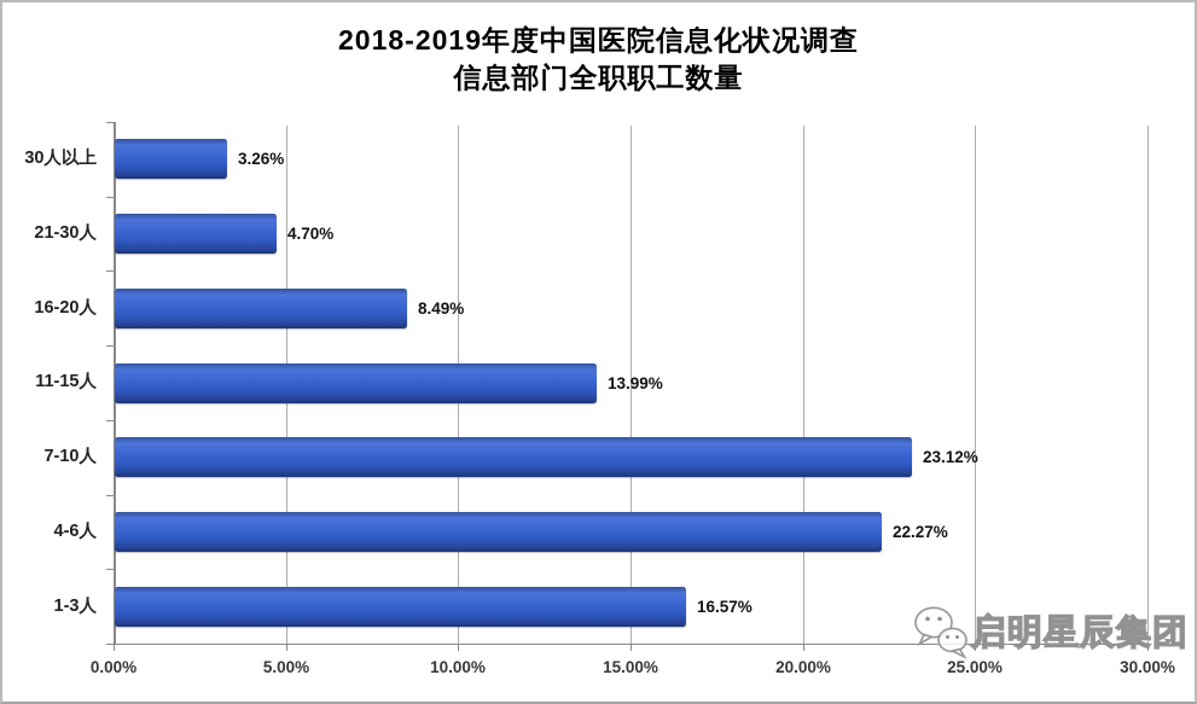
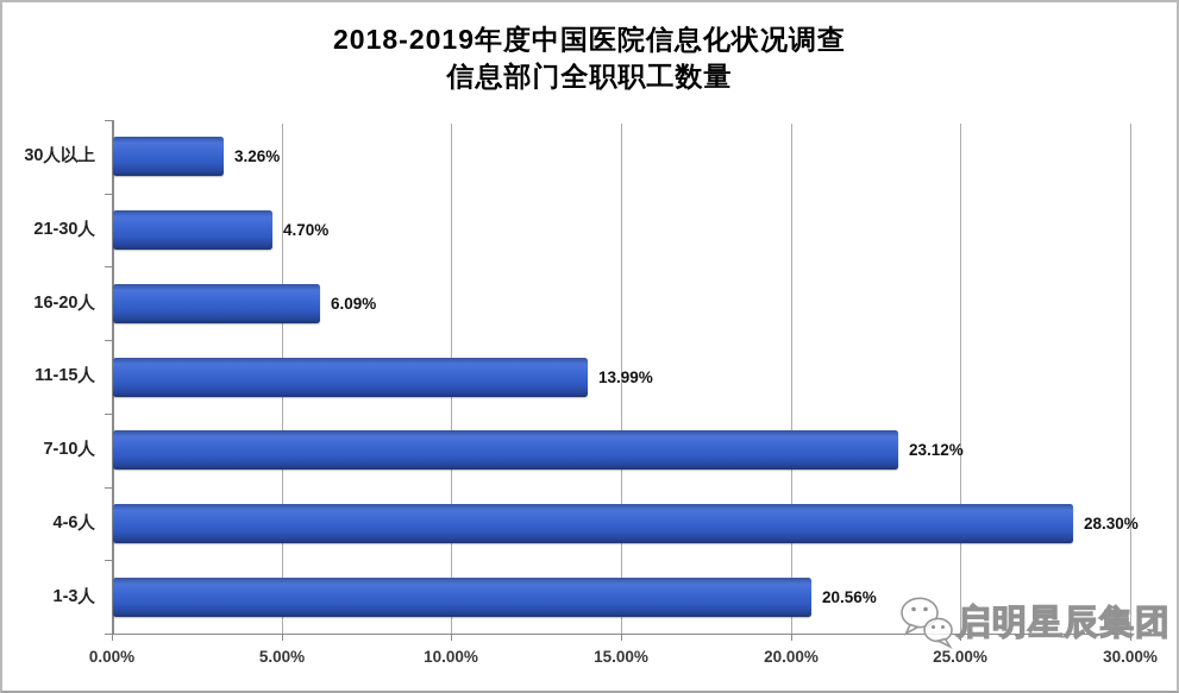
16-20人: 8.49% -> 6.09%
4-6人: 22.27% -> 28.30%
1-3人: 16.57% -> 20.56%
